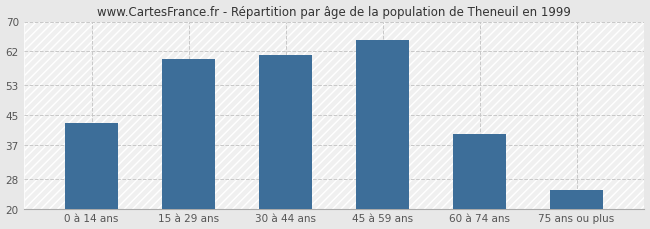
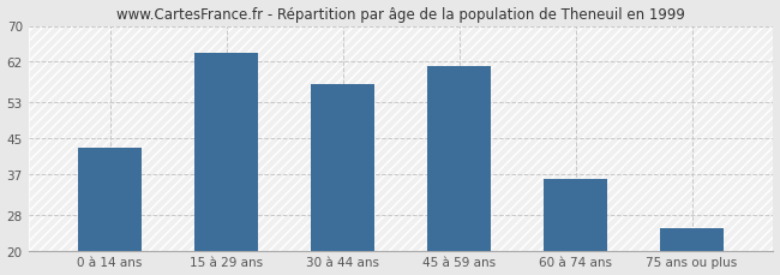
15 à 29 ans: 60 -> 64
30 à 44 ans: 61 -> 57
45 à 59 ans: 65 -> 61
60 à 74 ans: 40 -> 36
